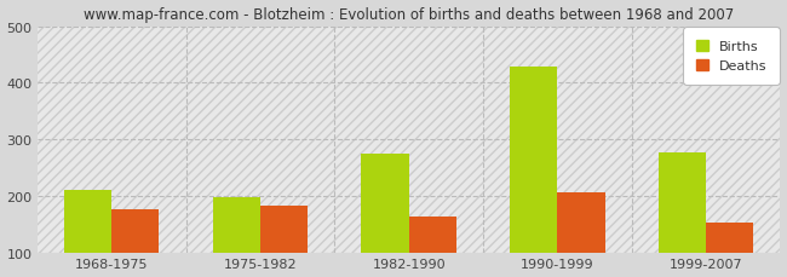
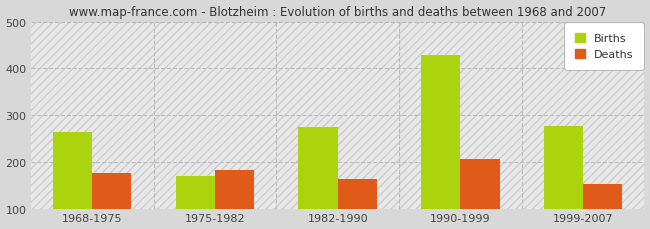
Births/1968-1975: 212 -> 265
Births/1975-1982: 198 -> 170
